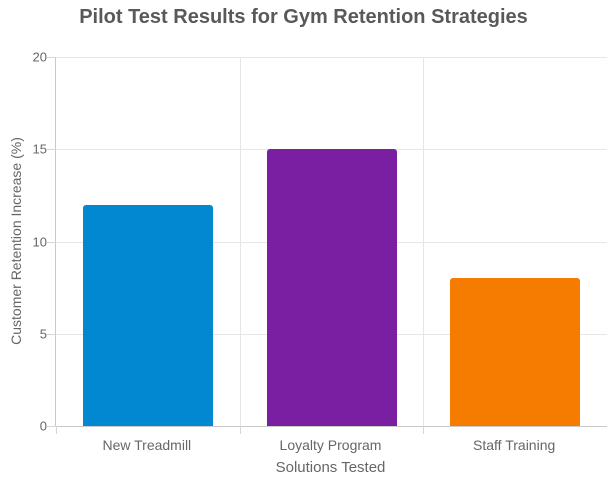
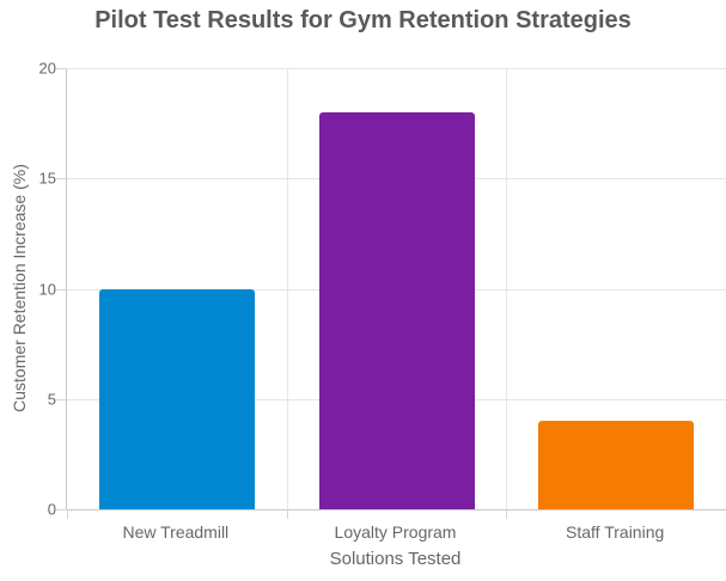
New Treadmill: 12 -> 10
Loyalty Program: 15 -> 18
Staff Training: 8 -> 4
